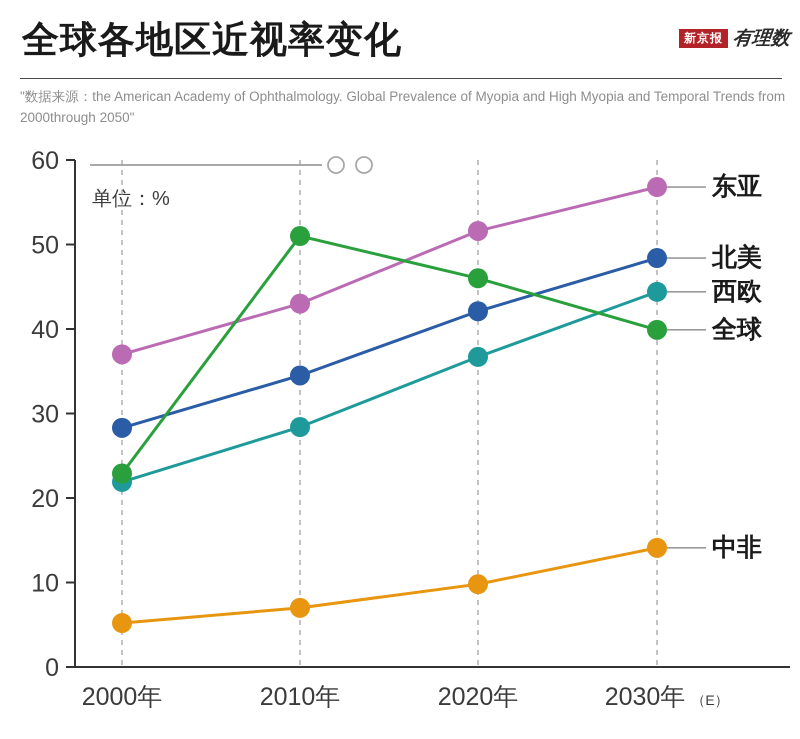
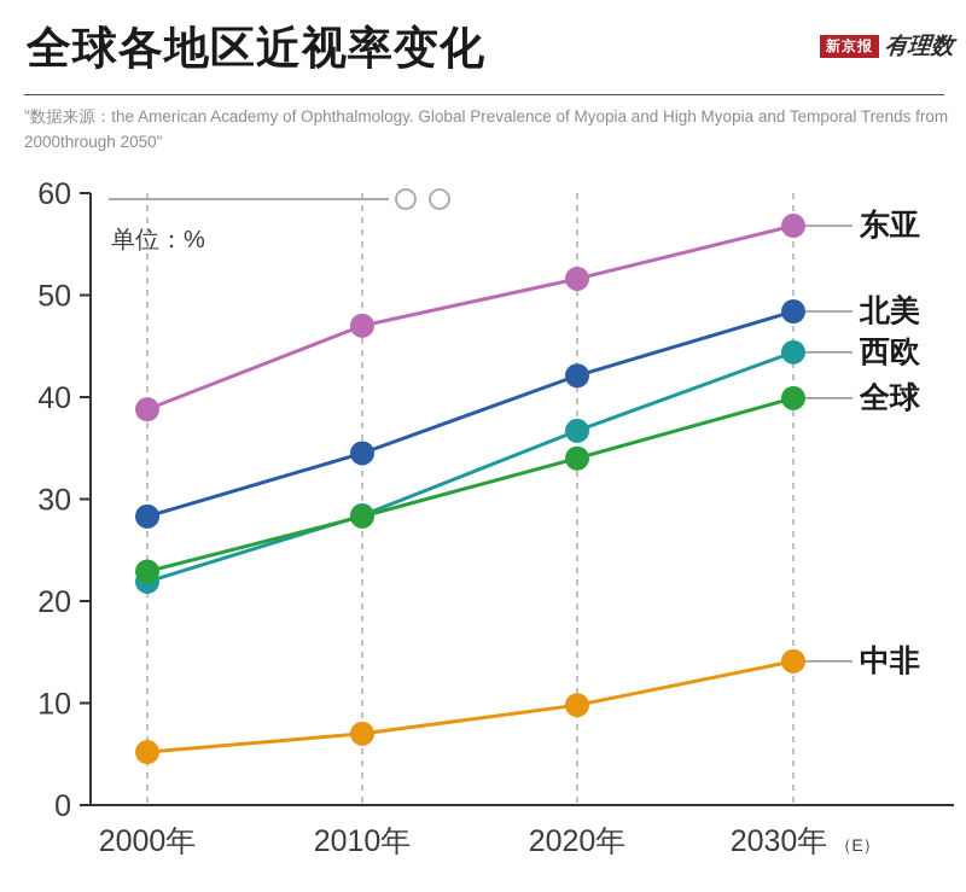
东亚/2000年: 37 -> 39
东亚/2010年: 43 -> 47
全球/2010年: 51 -> 28
全球/2020年: 46 -> 34
